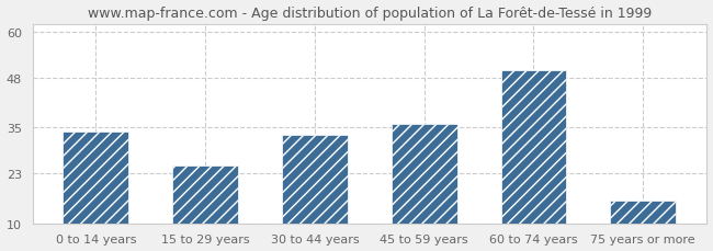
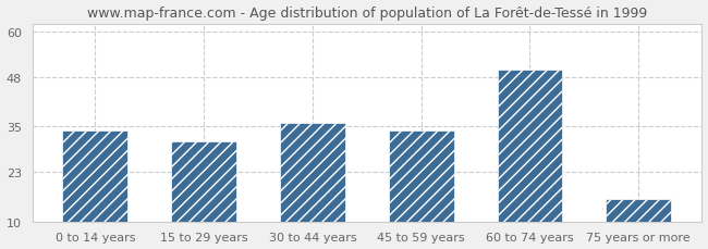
15 to 29 years: 25 -> 31
30 to 44 years: 33 -> 36
45 to 59 years: 36 -> 34
